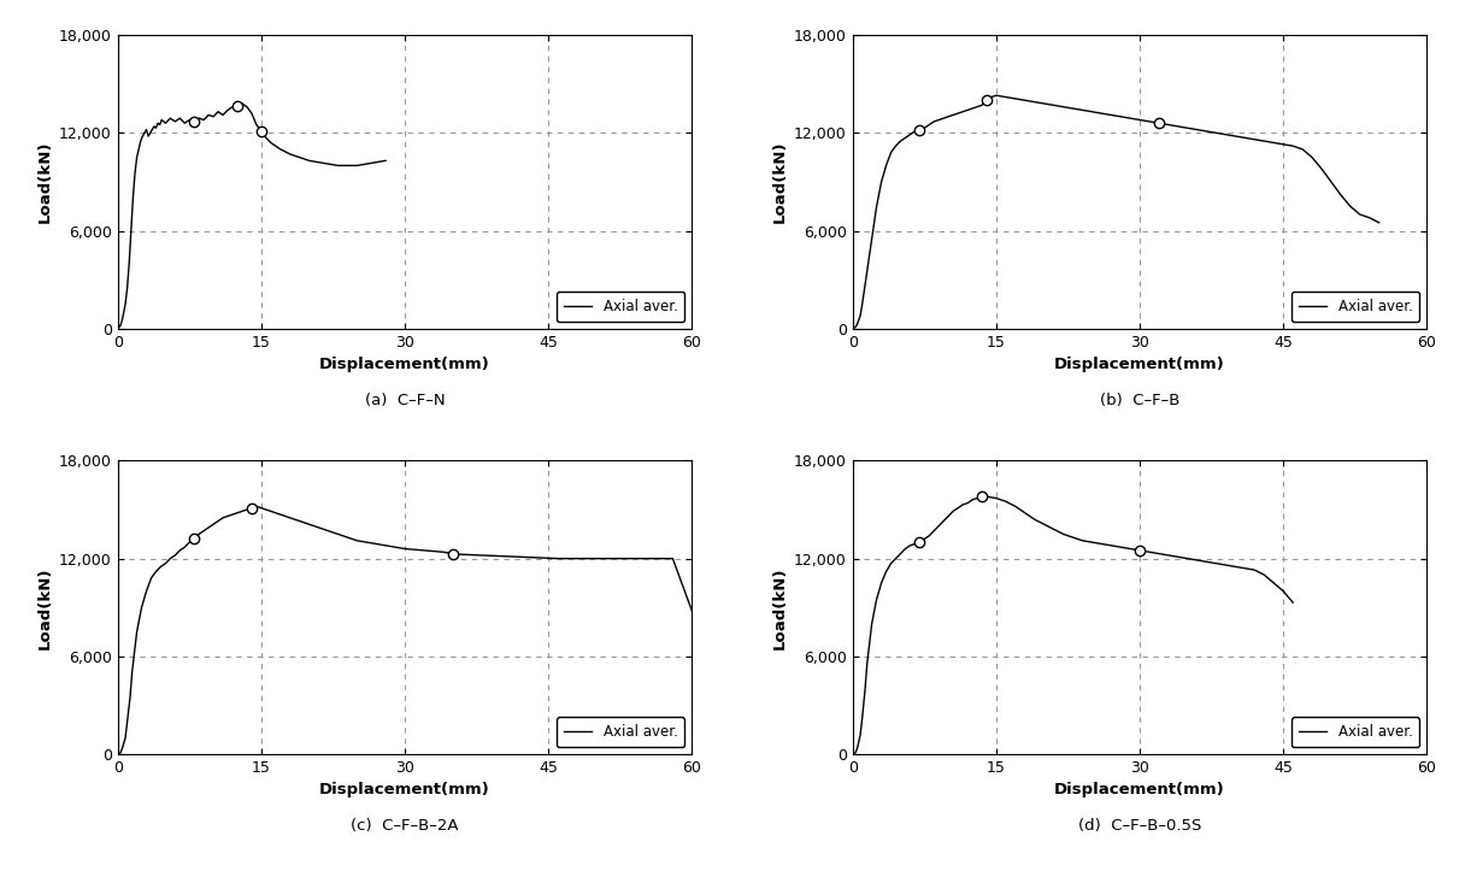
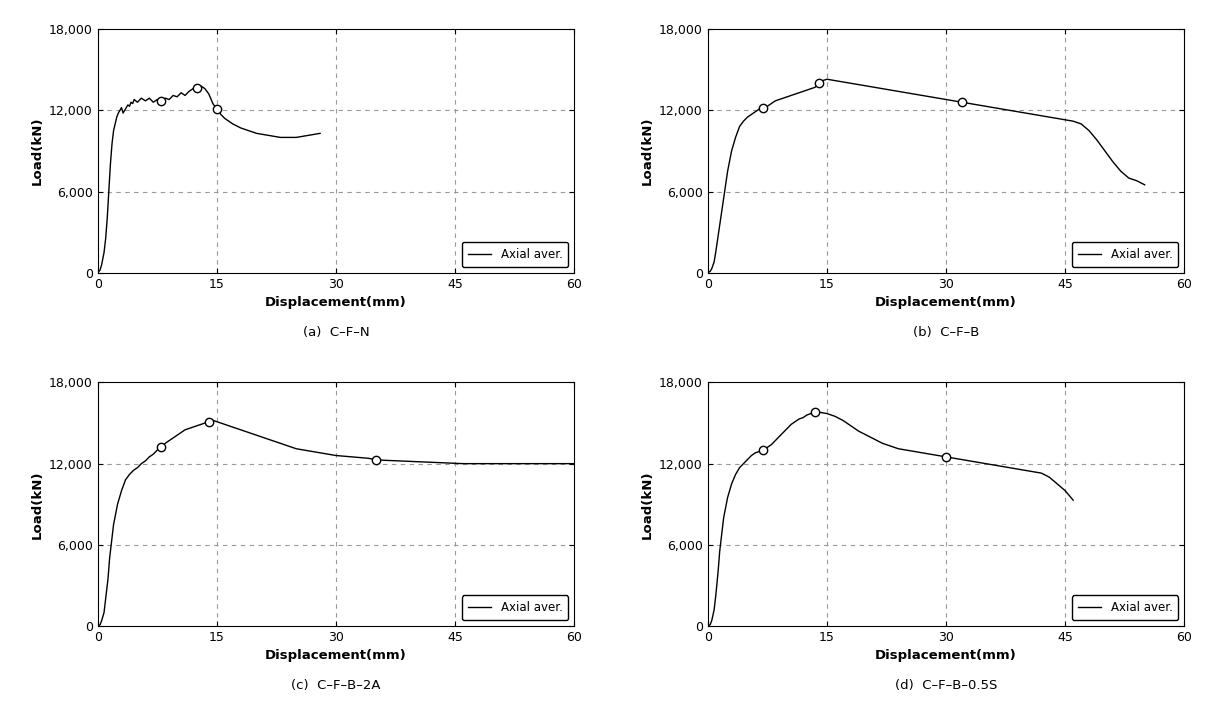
(c) C–F–B–2A/60: 8,800 -> 12,000
